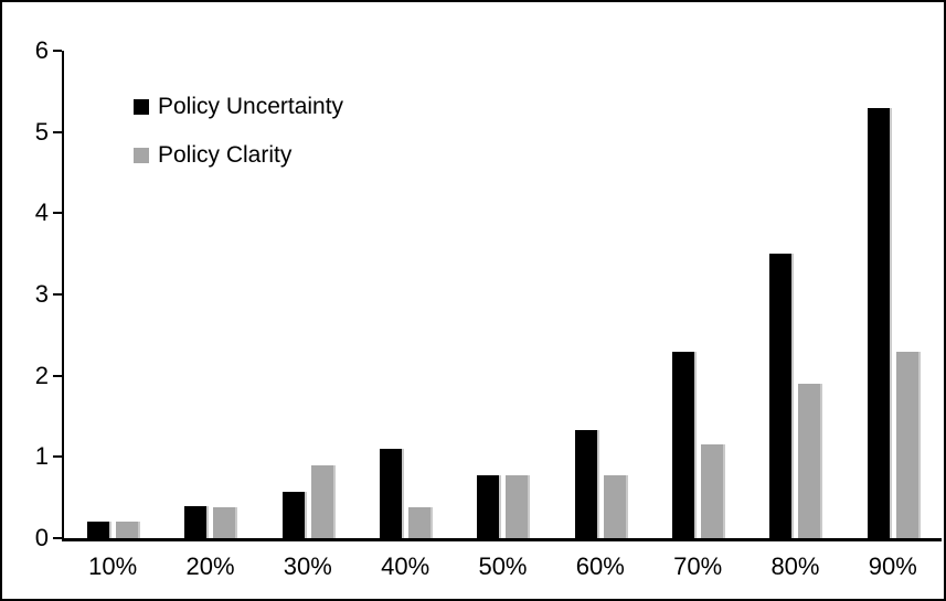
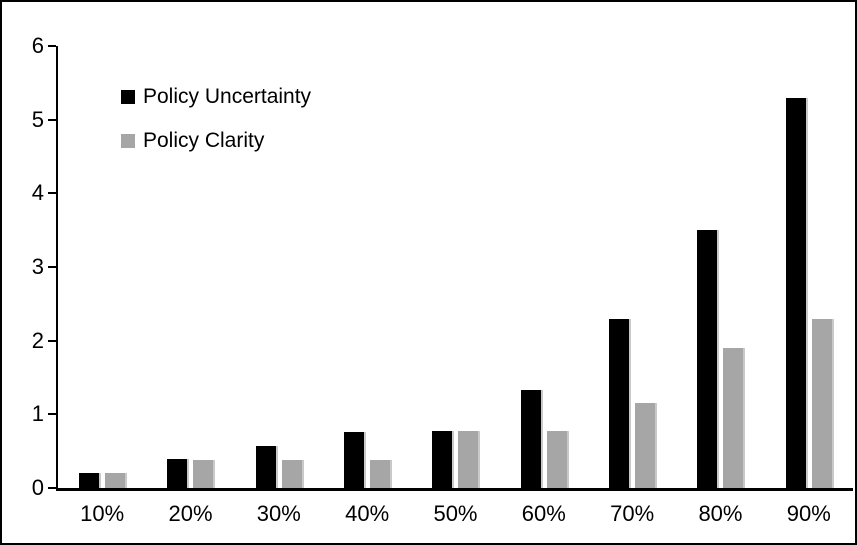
Policy Clarity/30%: 0.9 -> 0.4
Policy Uncertainty/40%: 1.1 -> 0.8
